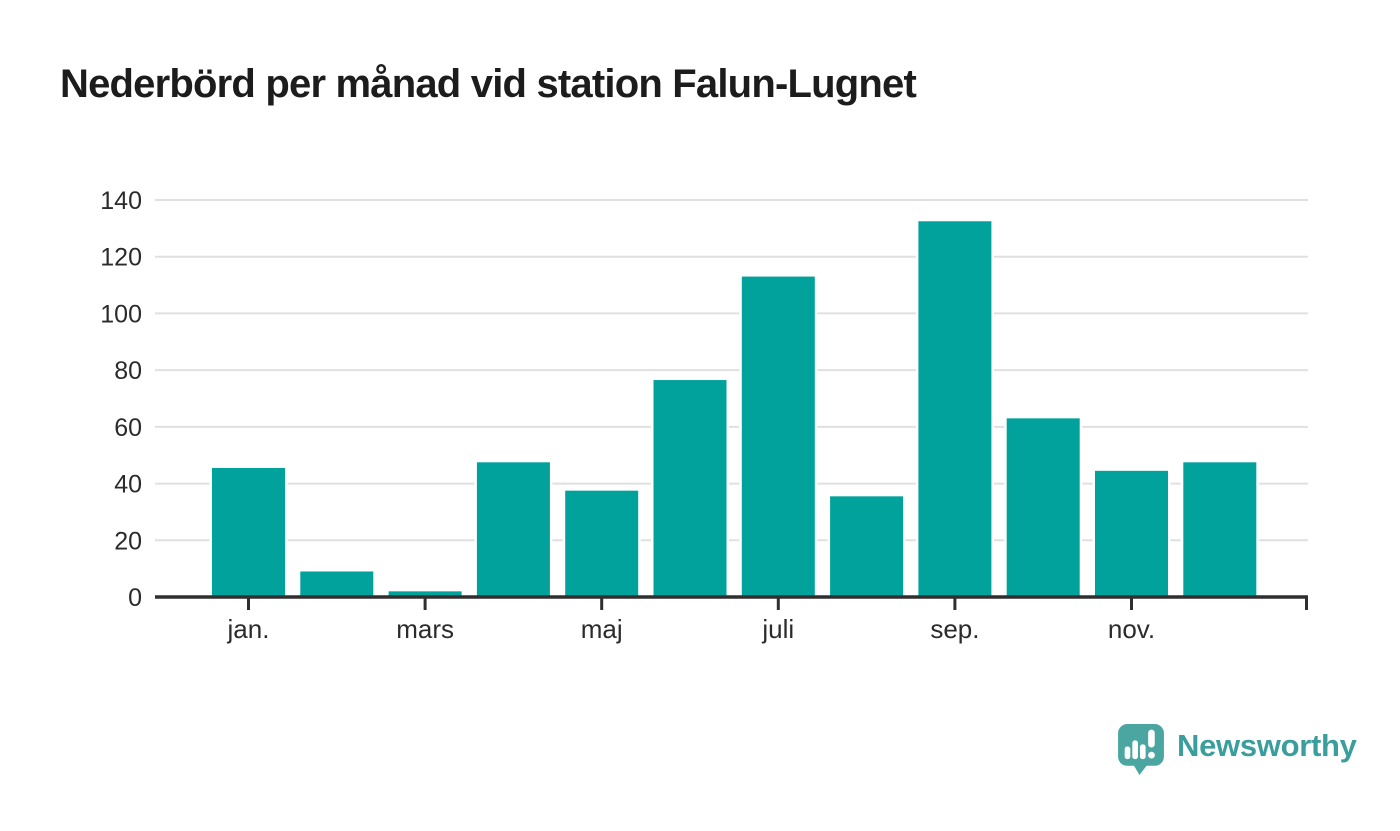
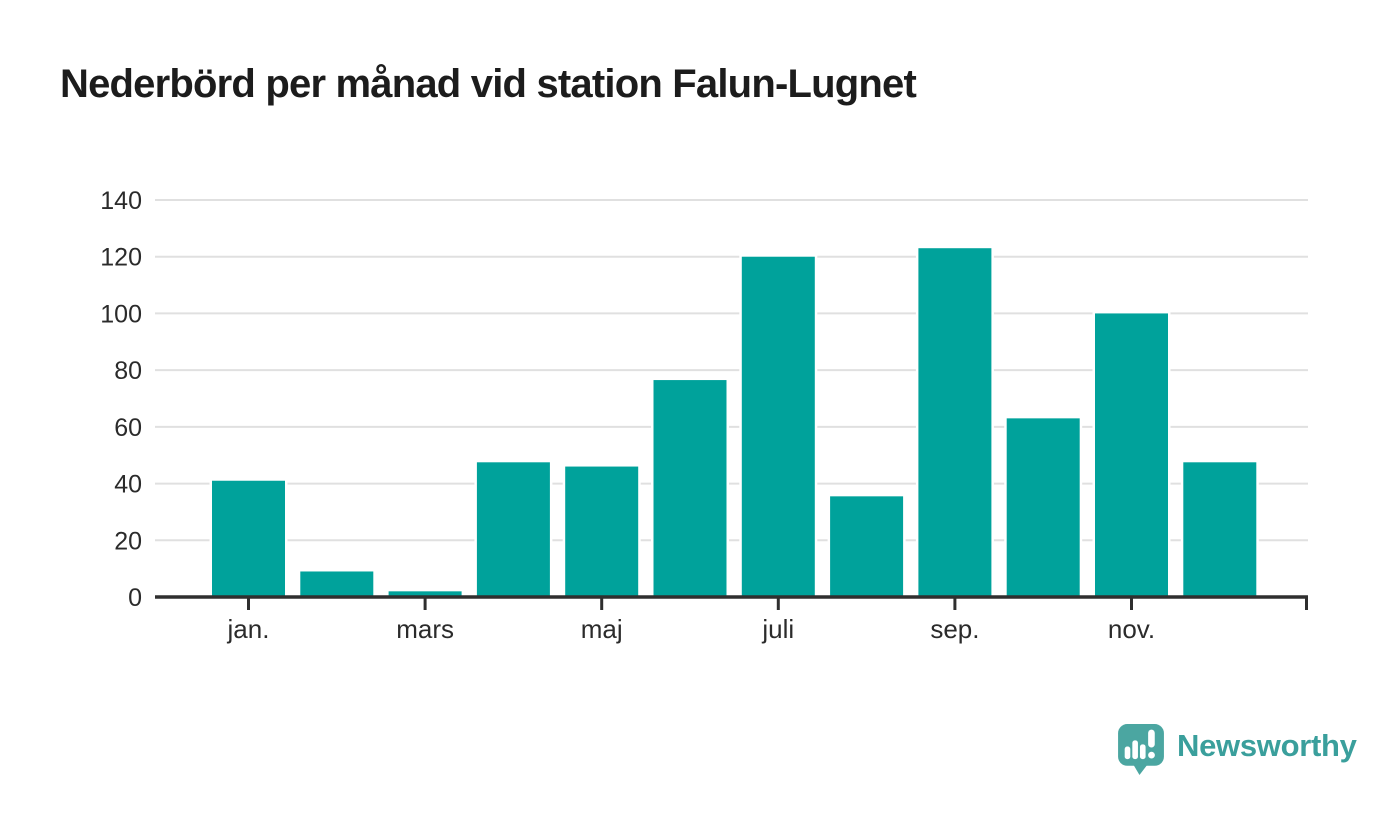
jan.: 46 -> 41
maj: 38 -> 46
juli: 113 -> 120
sep.: 132 -> 123
nov.: 44 -> 100
